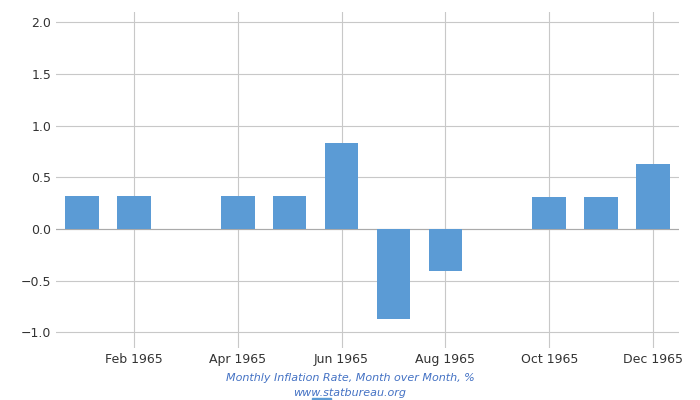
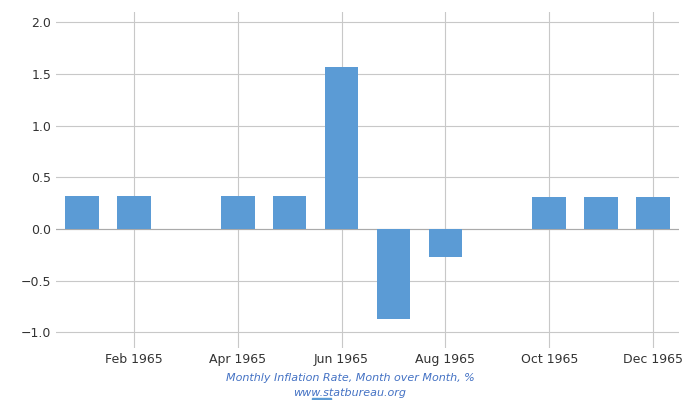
Jun 1965: 0.83 -> 1.57
Aug 1965: -0.41 -> -0.27
Dec 1965: 0.63 -> 0.31
